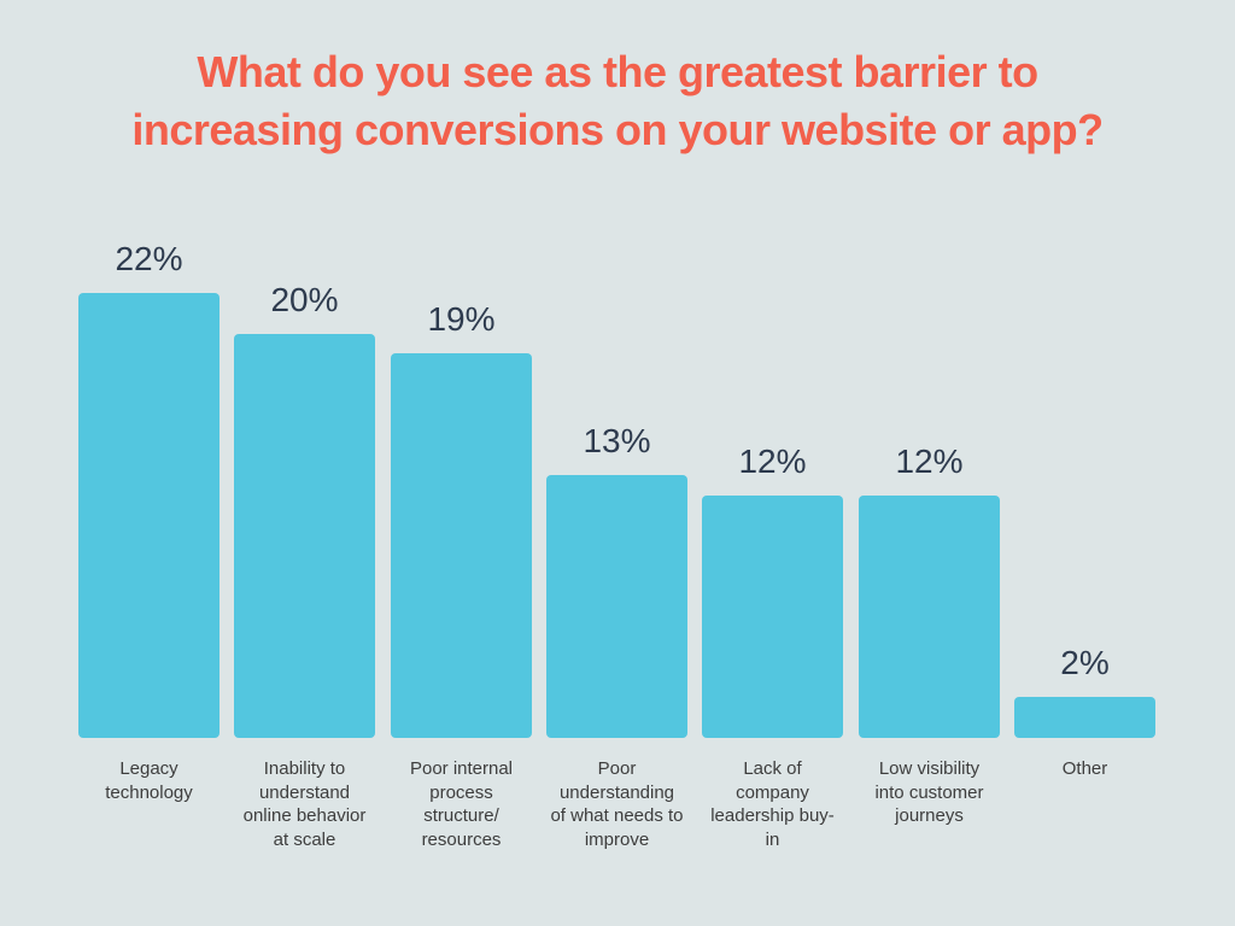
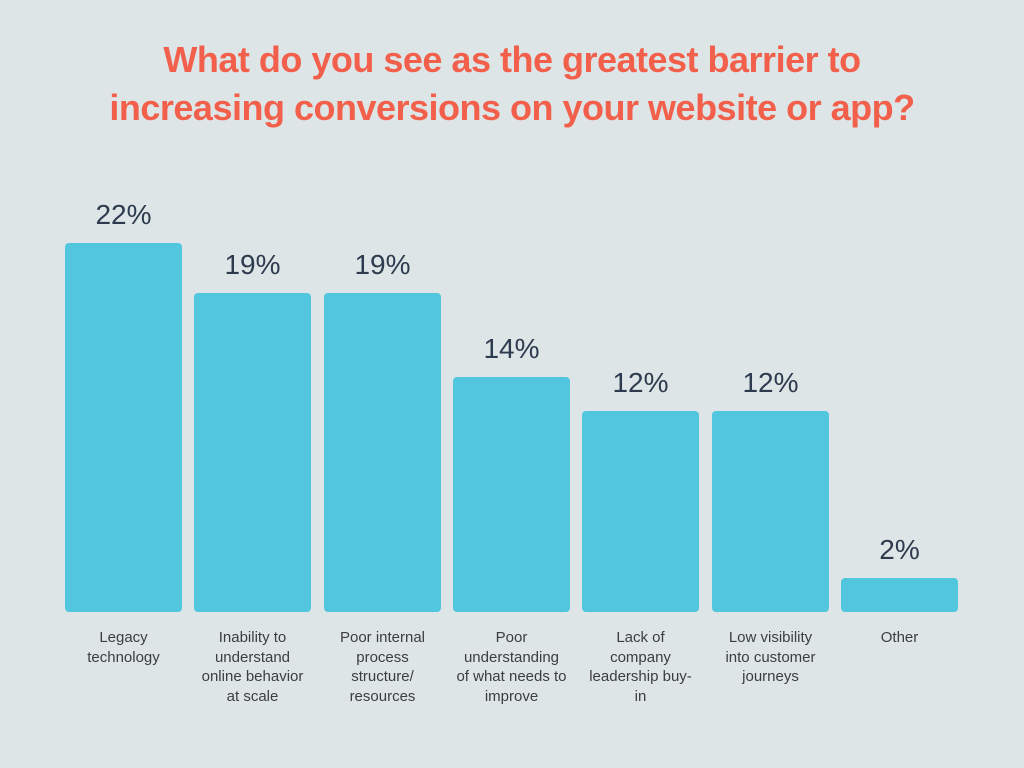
Inability to understand online behavior at scale: 20% -> 19%
Poor understanding of what needs to improve: 13% -> 14%
